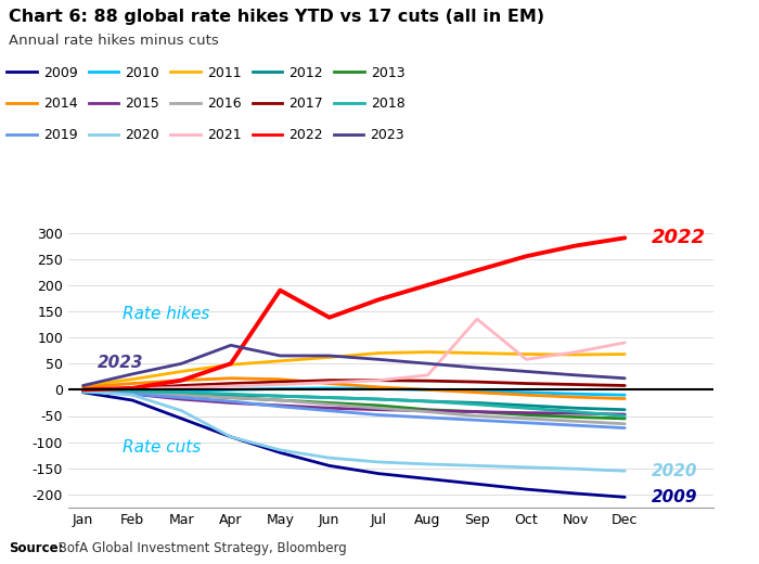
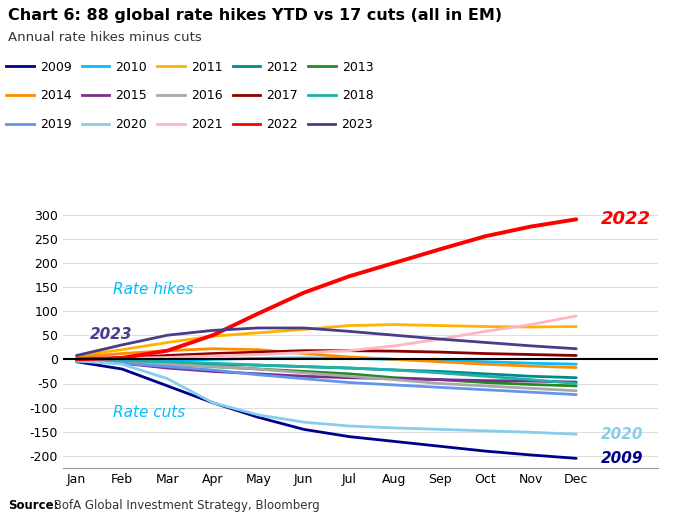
2023/Apr: 85 -> 60
2022/May: 190 -> 95
2021/Sep: 135 -> 42
